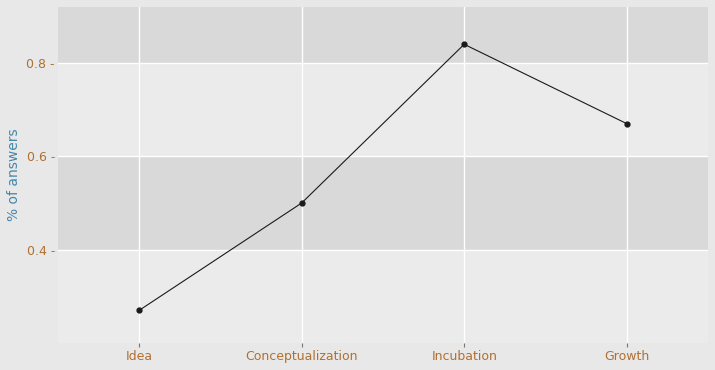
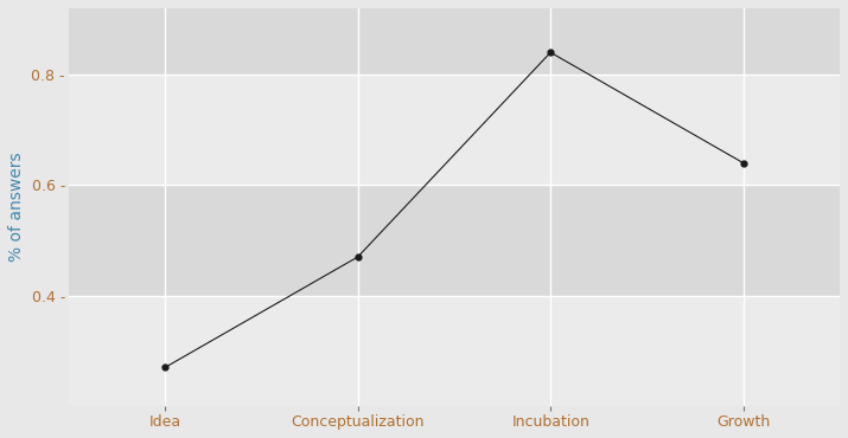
Conceptualization: 0.50 - -> 0.47 -
Growth: 0.67 - -> 0.64 -
